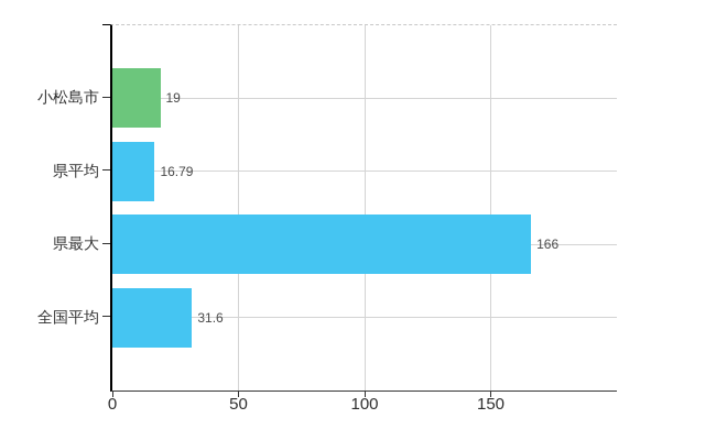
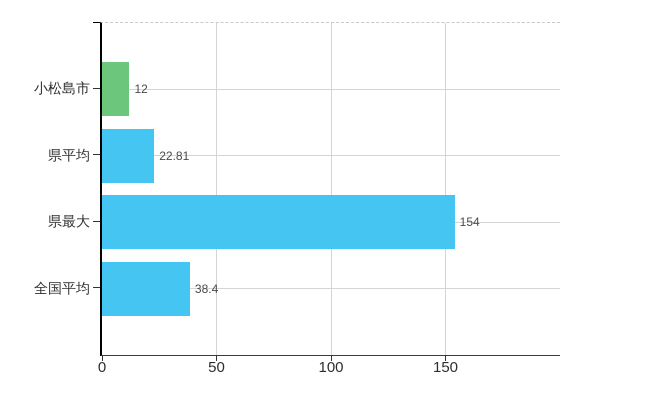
小松島市: 19 -> 12
県平均: 16.79 -> 22.81
県最大: 166 -> 154
全国平均: 31.6 -> 38.4
